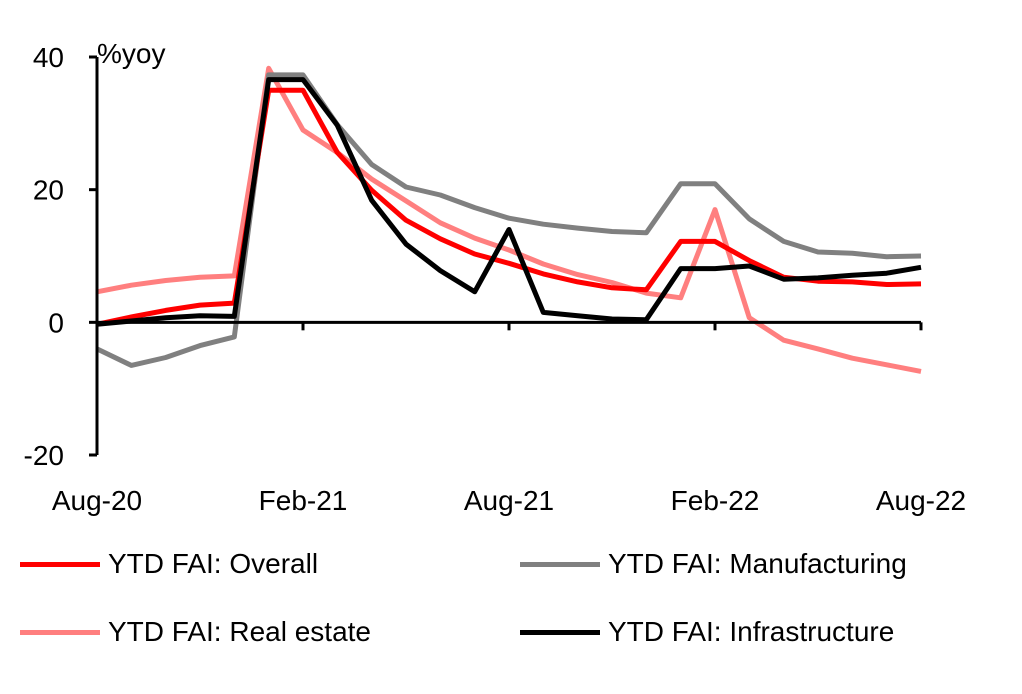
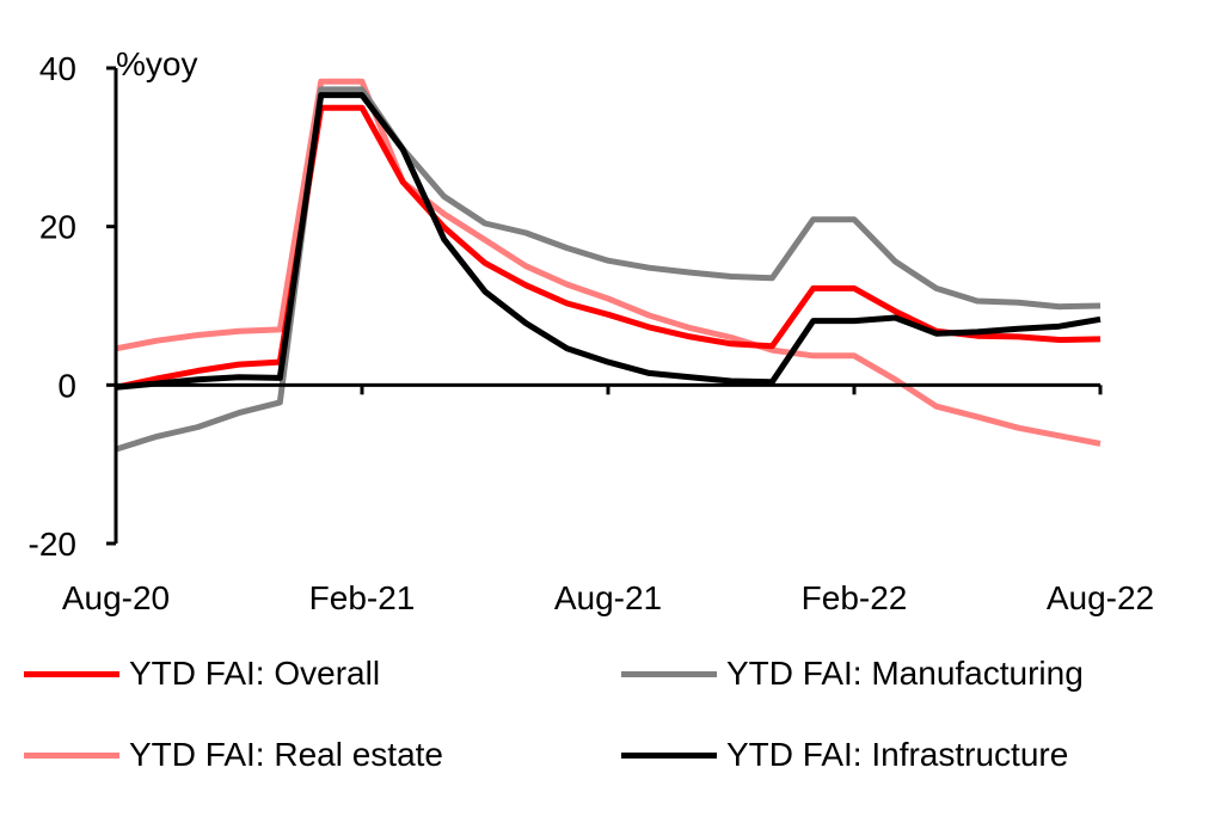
YTD FAI: Manufacturing/Aug-20: -4 -> -8
YTD FAI: Real estate/Feb-21: 29 -> 38
YTD FAI: Infrastructure/Aug-21: 14 -> 3
YTD FAI: Real estate/Feb-22: 17 -> 4
